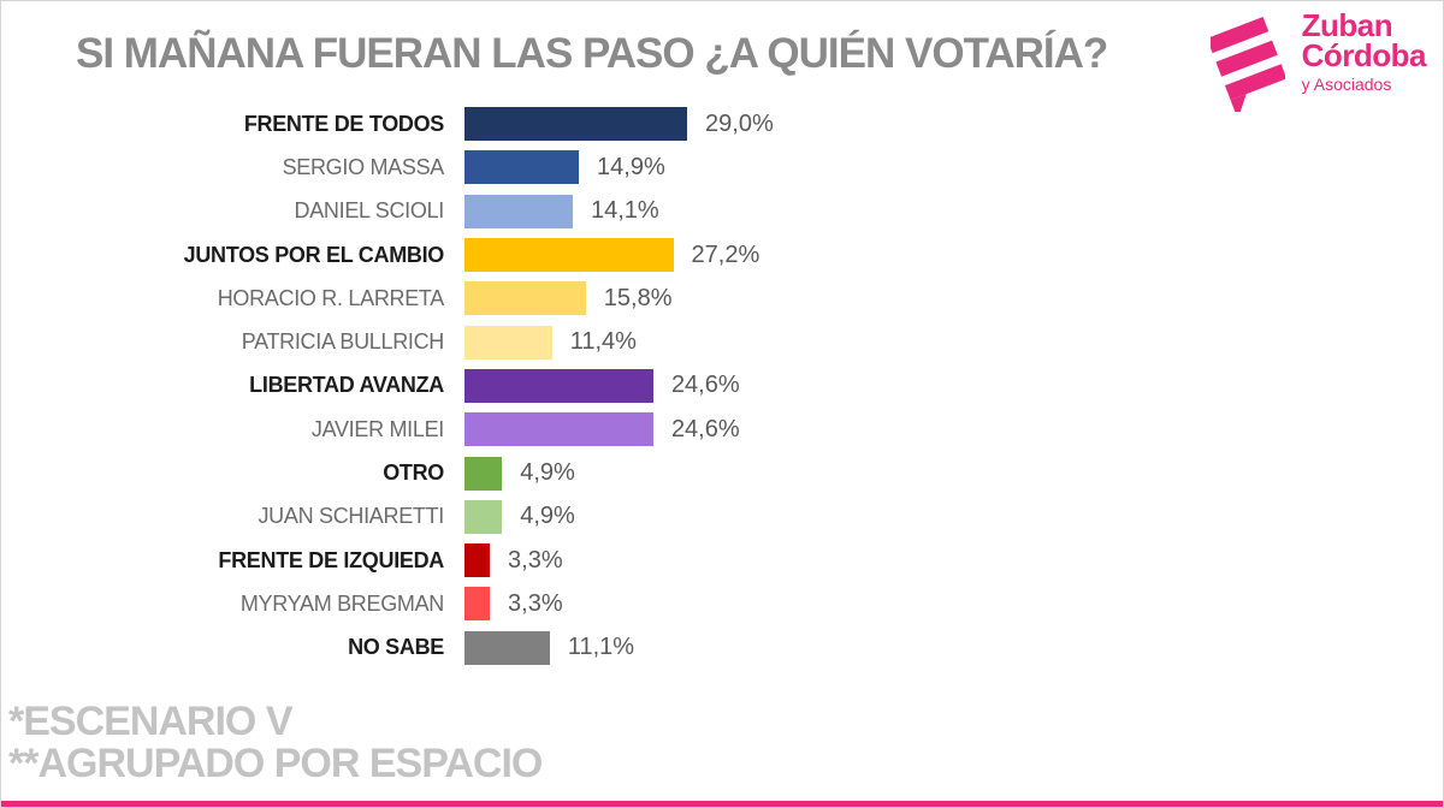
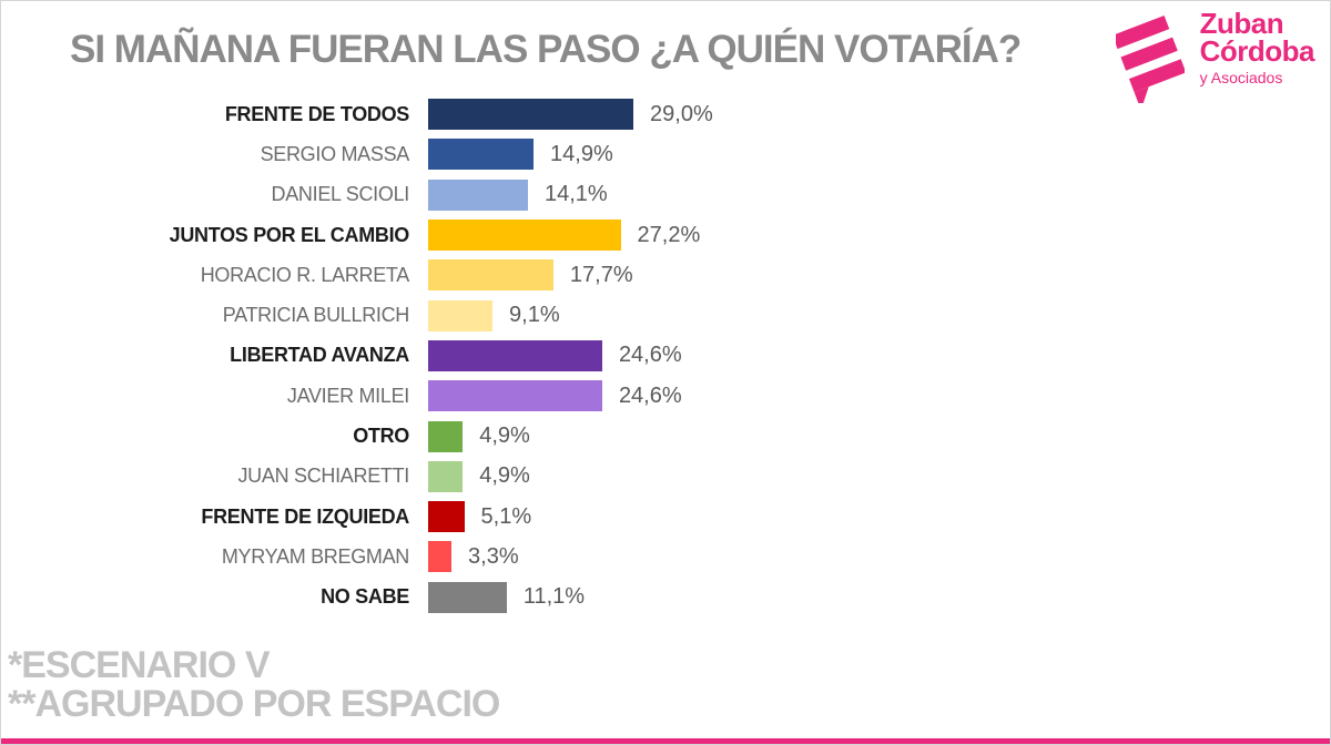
HORACIO R. LARRETA: 15,8% -> 17,7%
PATRICIA BULLRICH: 11,4% -> 9,1%
FRENTE DE IZQUIEDA: 3,3% -> 5,1%
